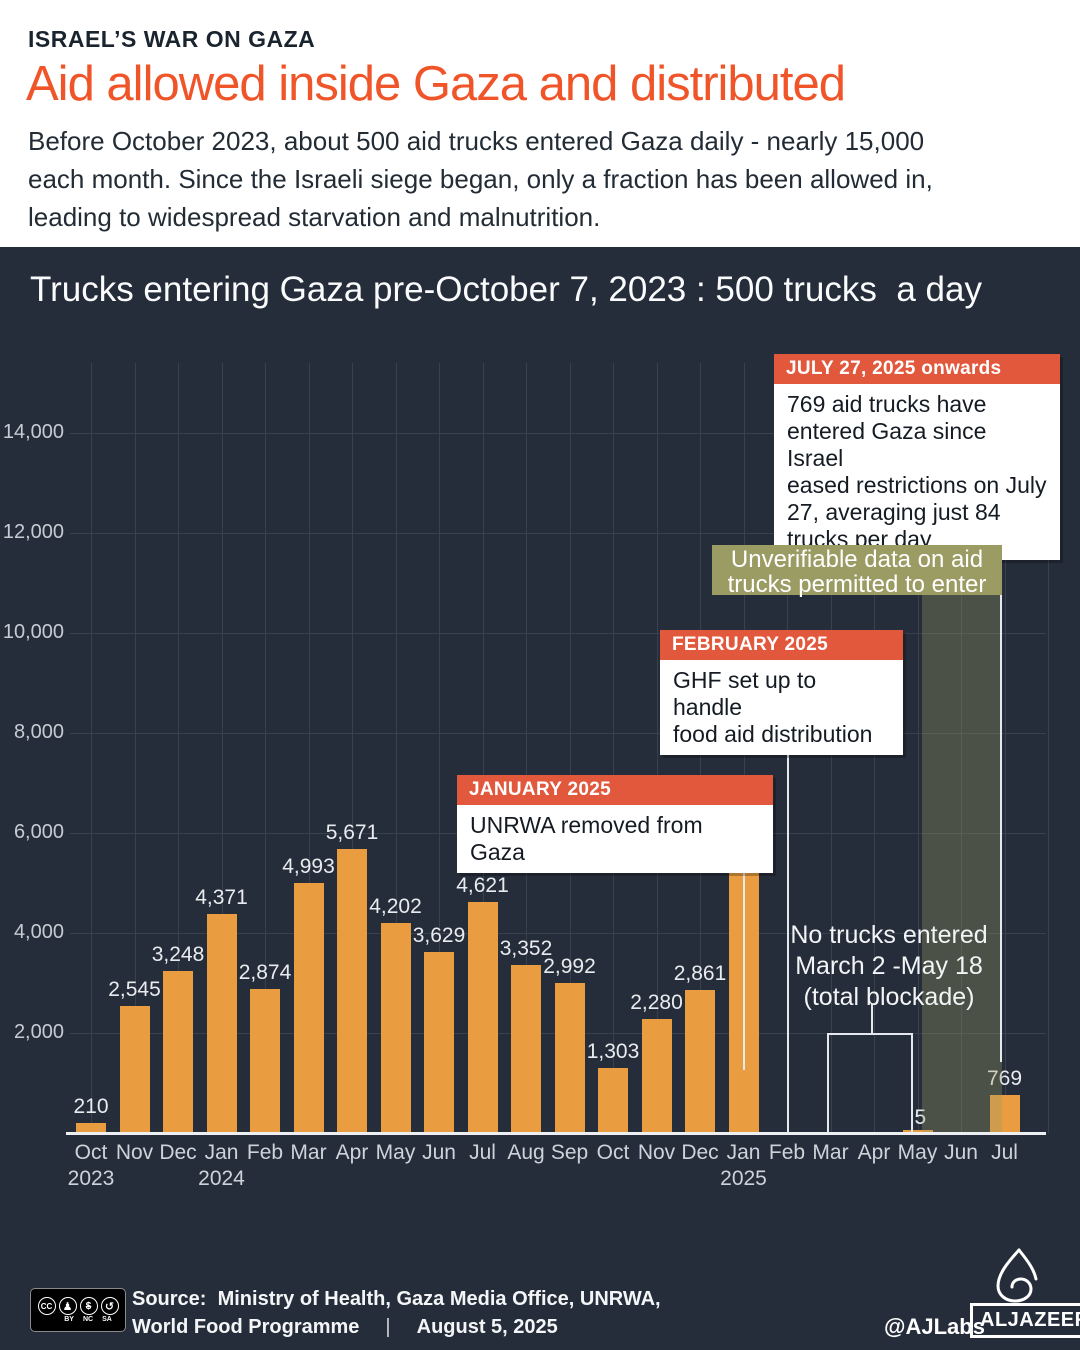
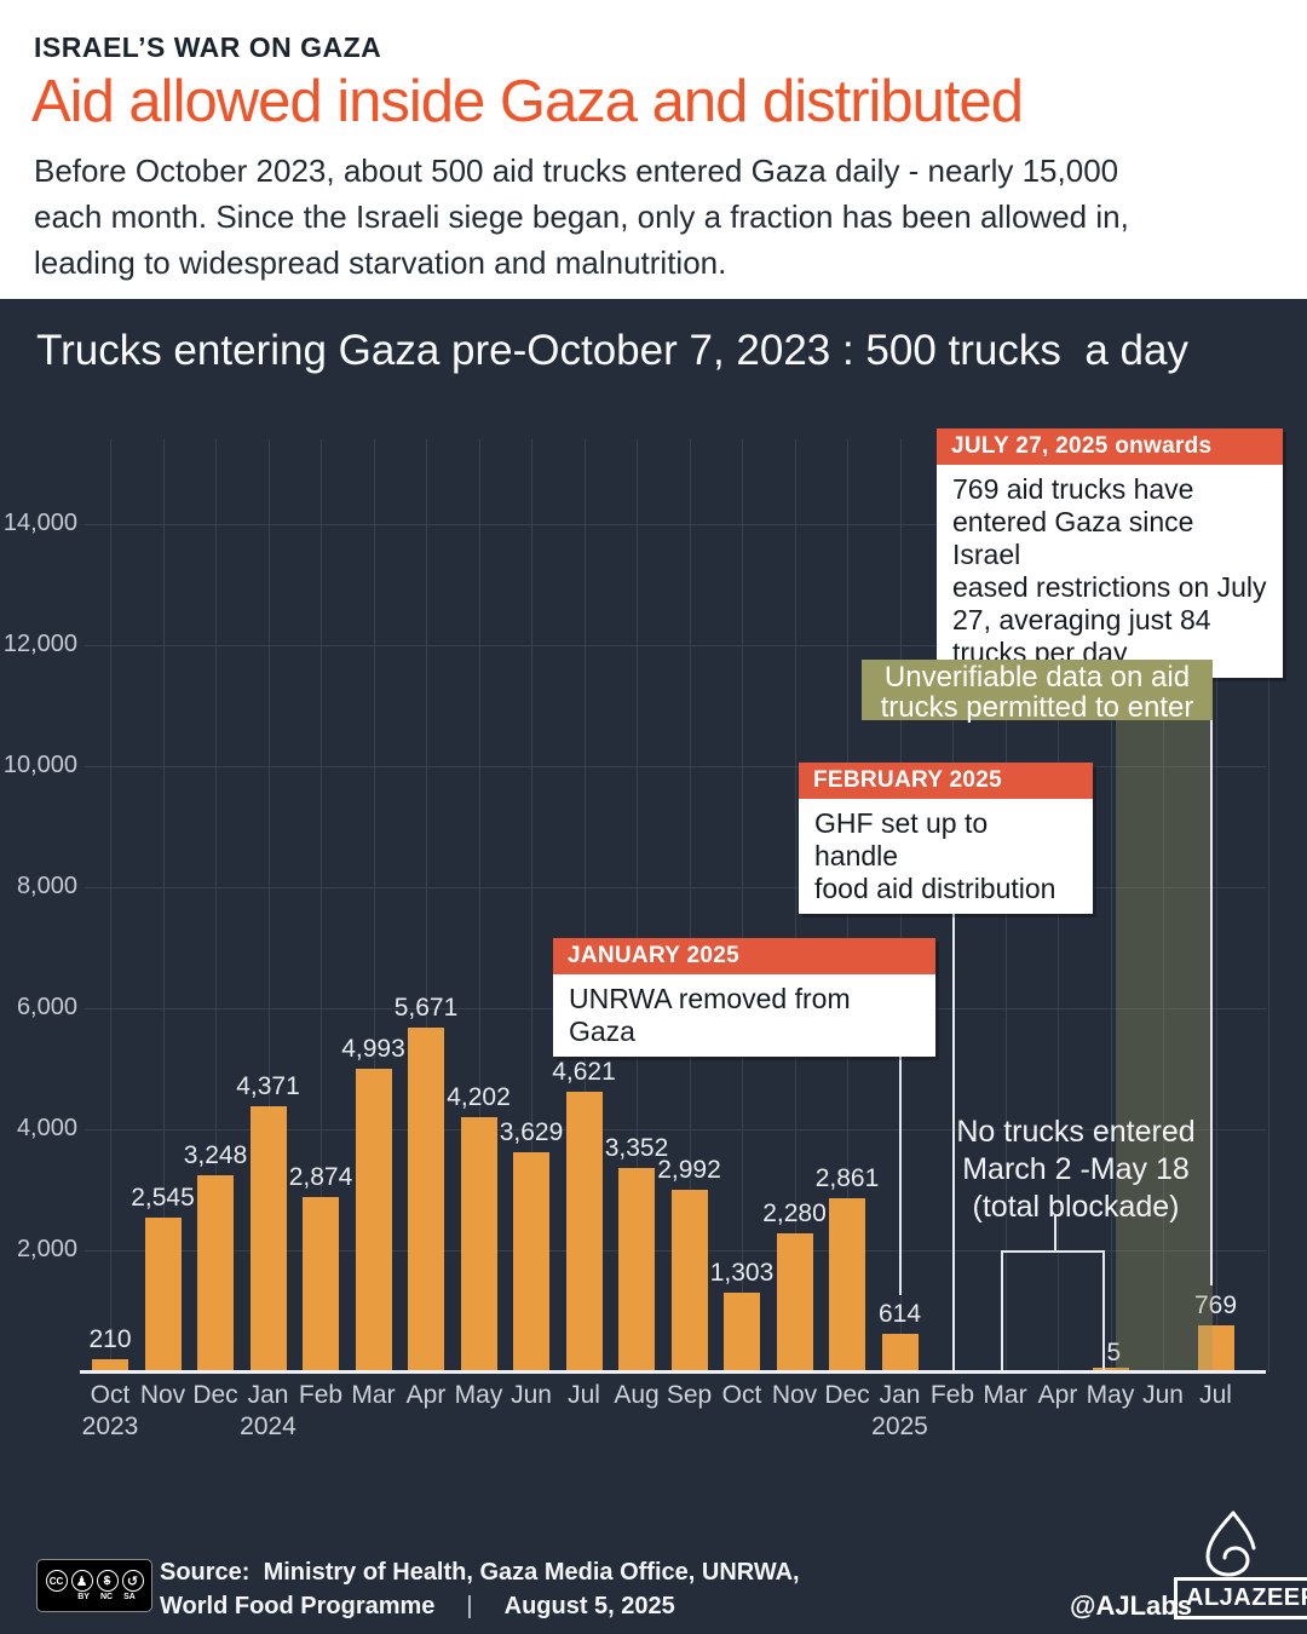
Jan 2025: 5466 -> 614
